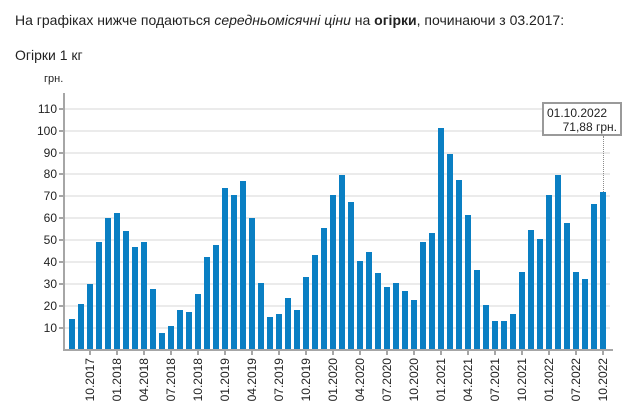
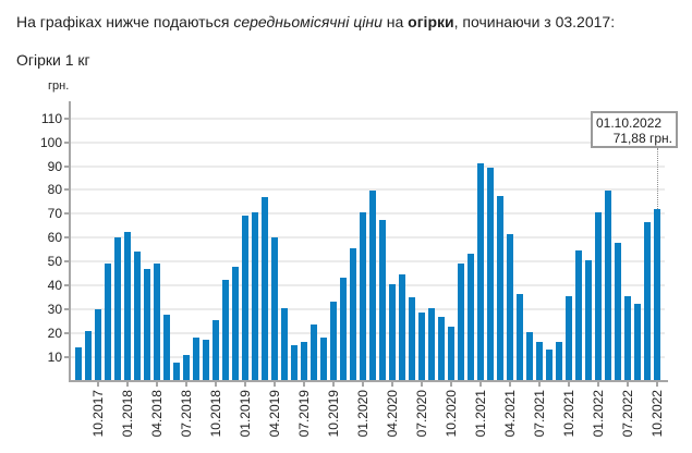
01.2019: 74 -> 69
01.2021: 101 -> 91
07.2021: 13 -> 16
